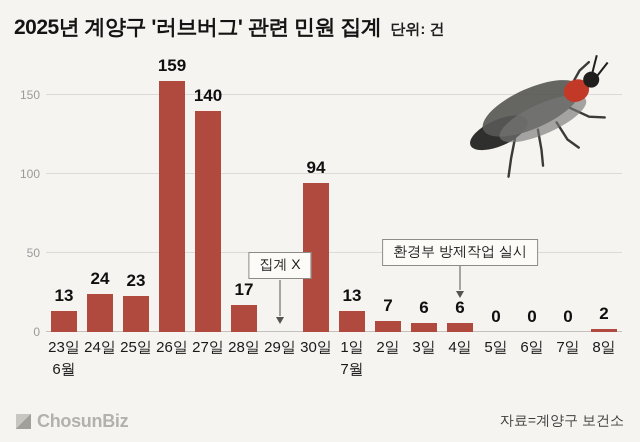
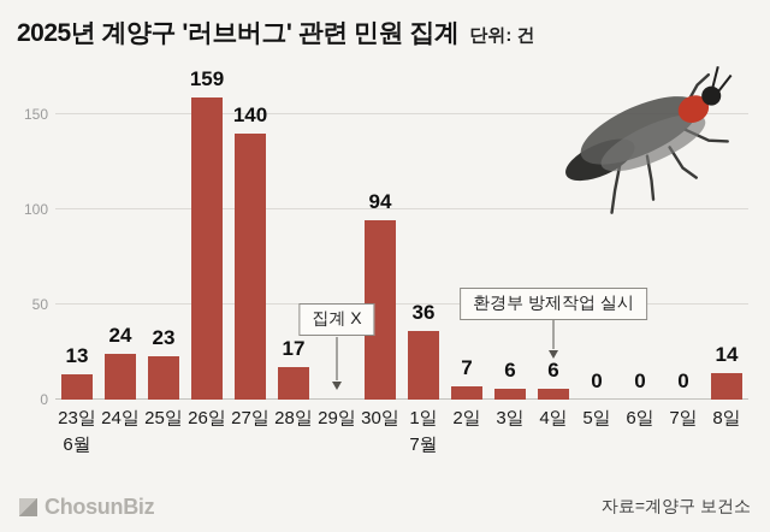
1일: 13 -> 36
8일: 2 -> 14
